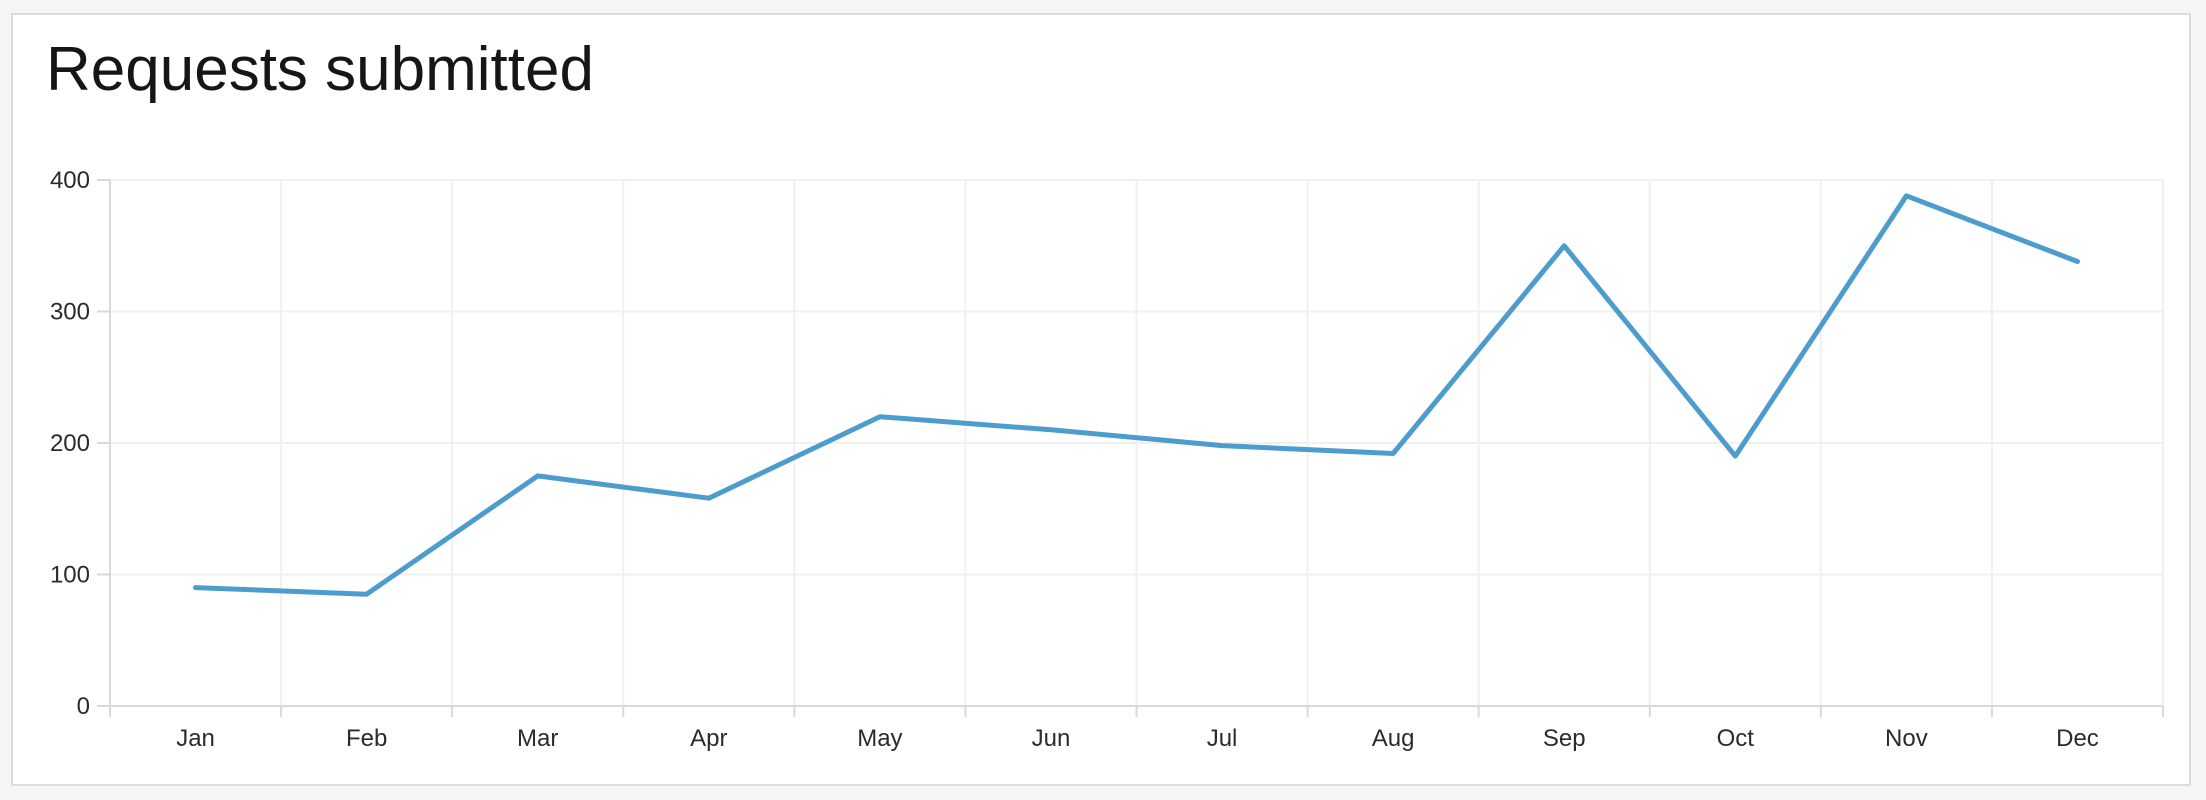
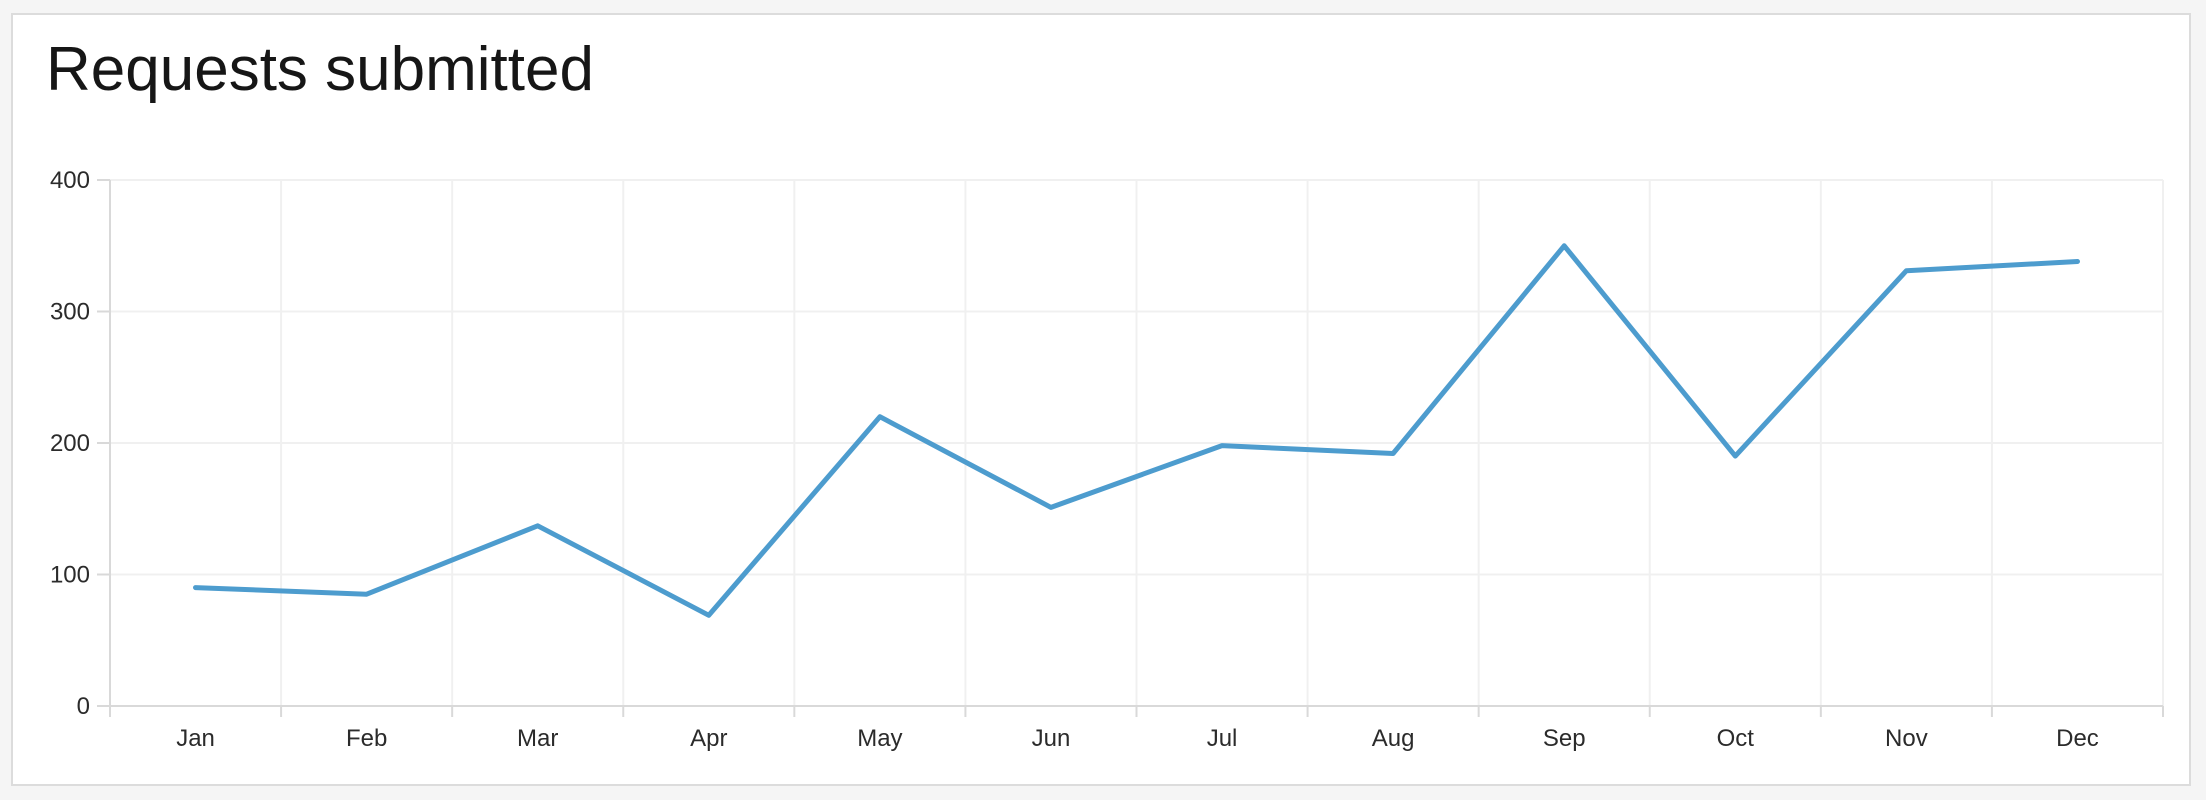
Mar: 175 -> 137
Apr: 158 -> 69
Jun: 210 -> 151
Nov: 388 -> 331
